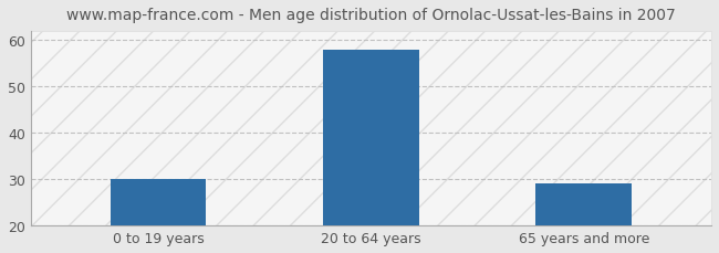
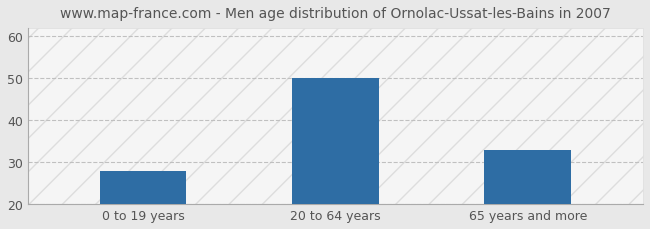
0 to 19 years: 30 -> 28
20 to 64 years: 58 -> 50
65 years and more: 29 -> 33
